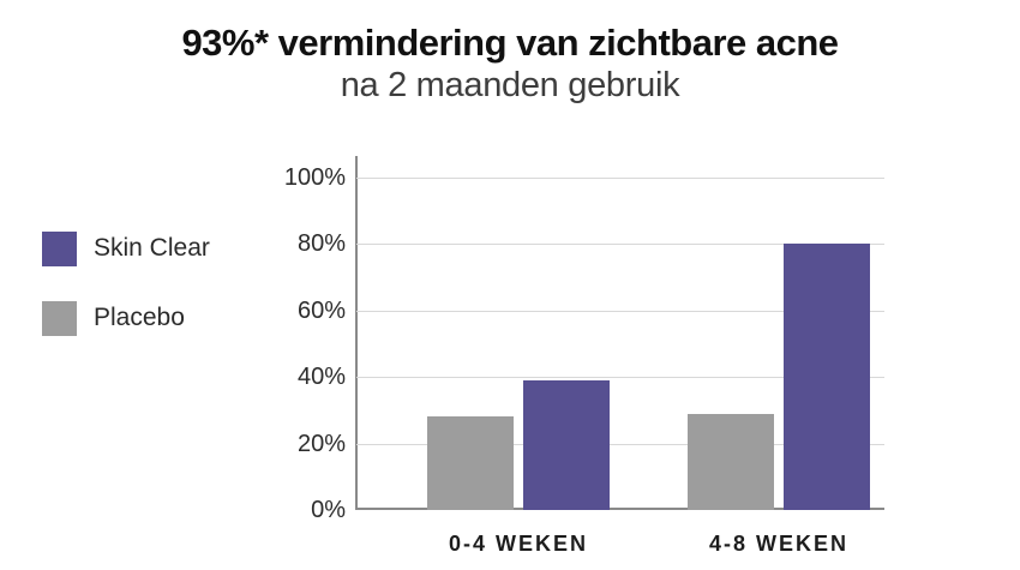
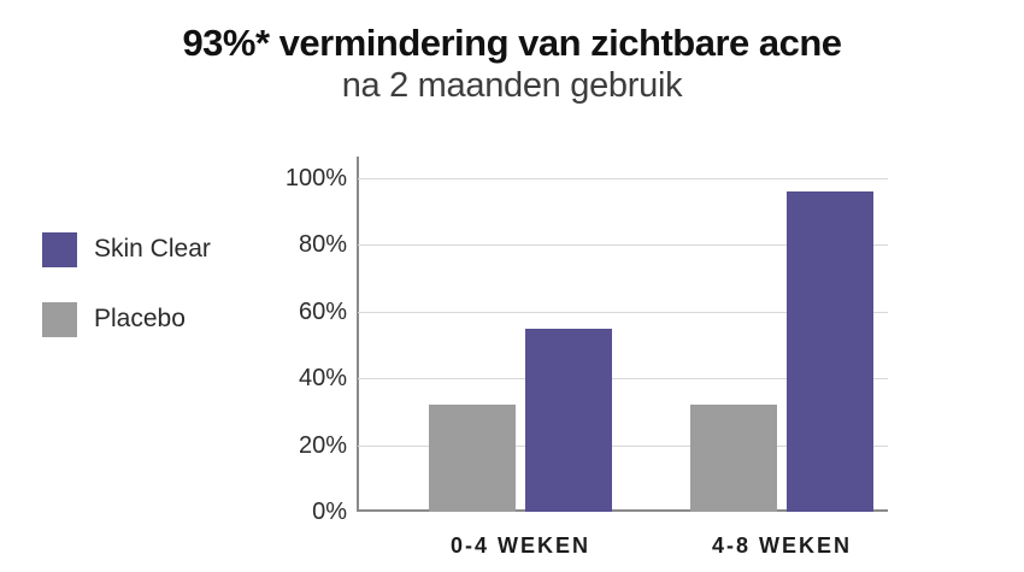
Placebo/0-4 WEKEN: 28% -> 32%
Skin Clear/0-4 WEKEN: 39% -> 55%
Placebo/4-8 WEKEN: 29% -> 32%
Skin Clear/4-8 WEKEN: 80% -> 96%
